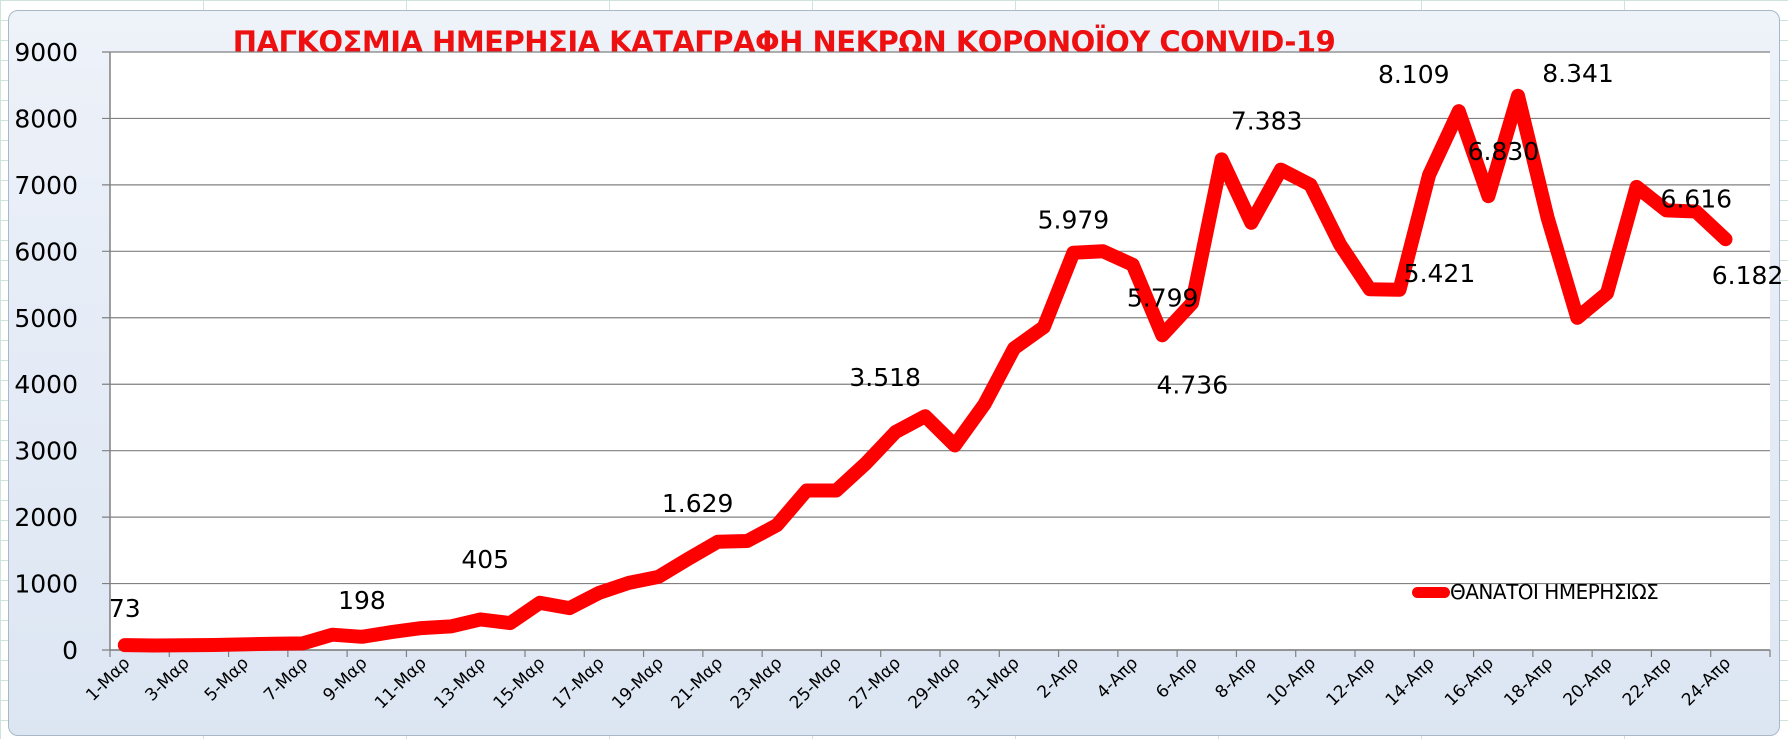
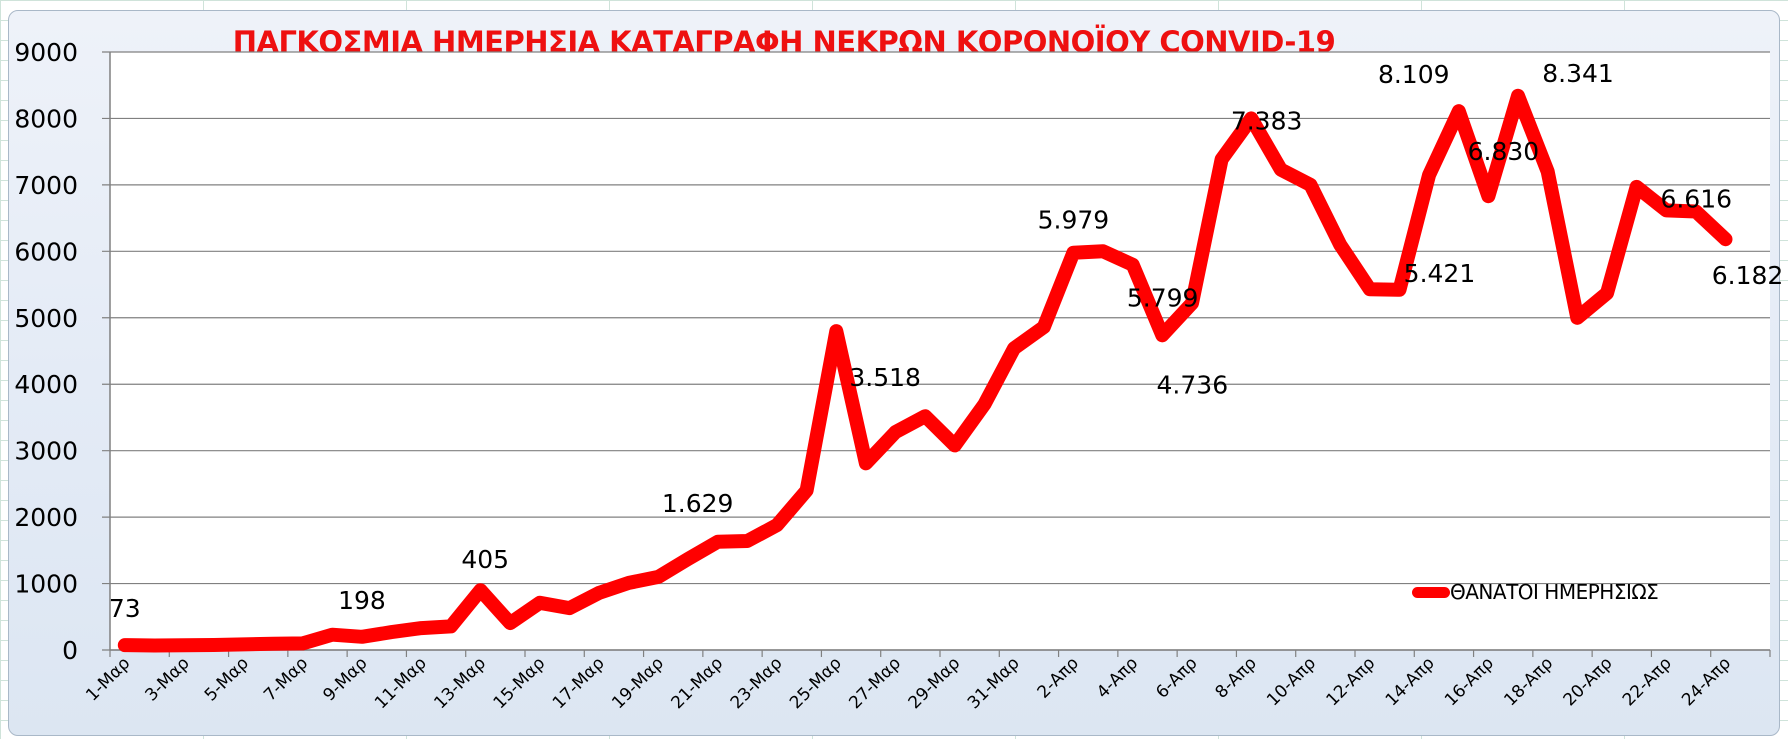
13-Μαρ: 500 -> 900
25-Μαρ: 2400 -> 4800
8-Απρ: 6400 -> 8000
18-Απρ: 6500 -> 7200
